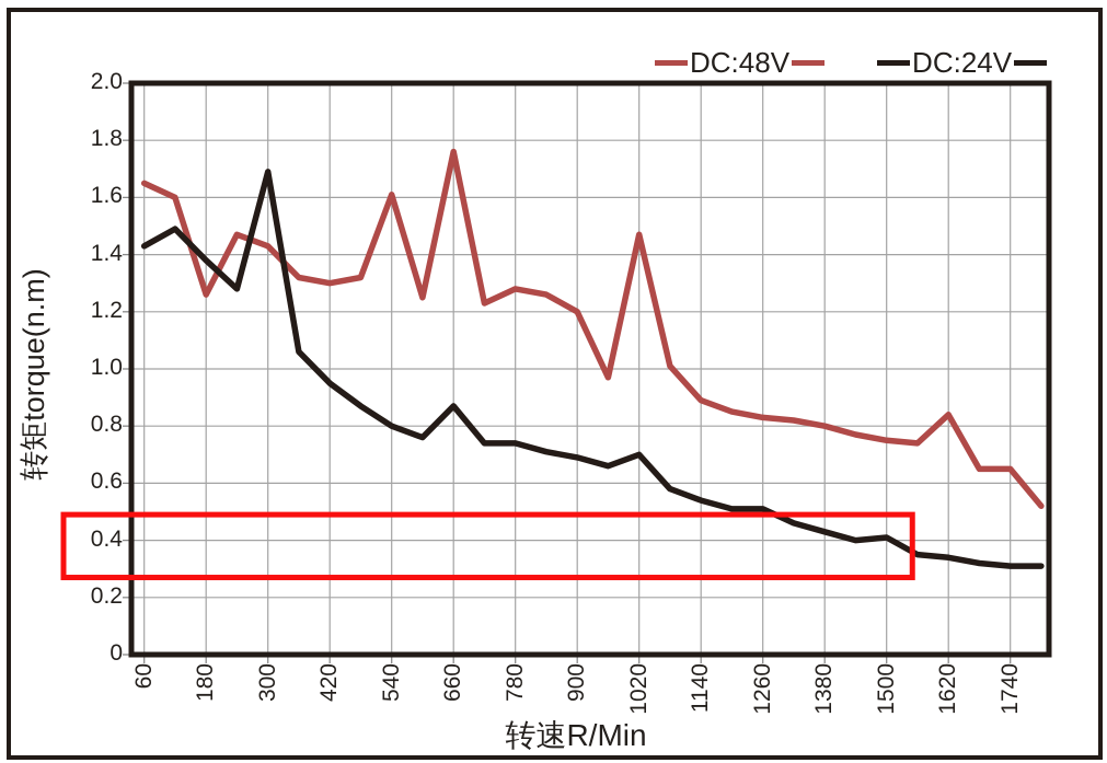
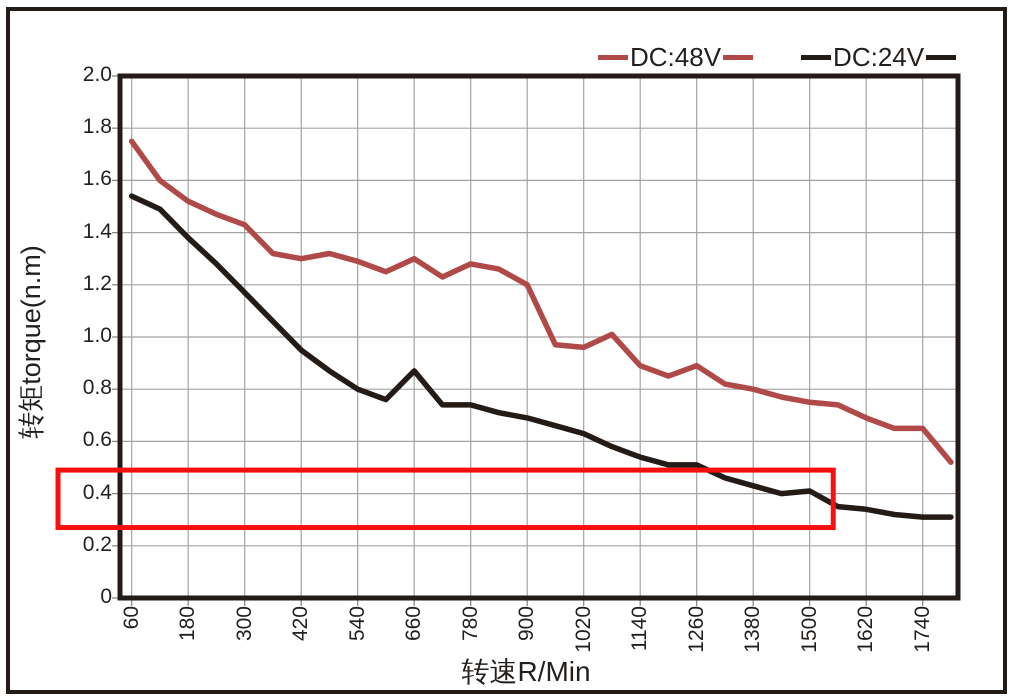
DC:48V/60: 1.65 -> 1.75
DC:24V/60: 1.43 -> 1.54
DC:48V/180: 1.26 -> 1.52
DC:24V/300: 1.69 -> 1.17
DC:48V/540: 1.61 -> 1.29
DC:48V/660: 1.76 -> 1.30
DC:48V/1020: 1.47 -> 0.96
DC:24V/1020: 0.70 -> 0.63
DC:48V/1260: 0.83 -> 0.89
DC:48V/1620: 0.84 -> 0.69
